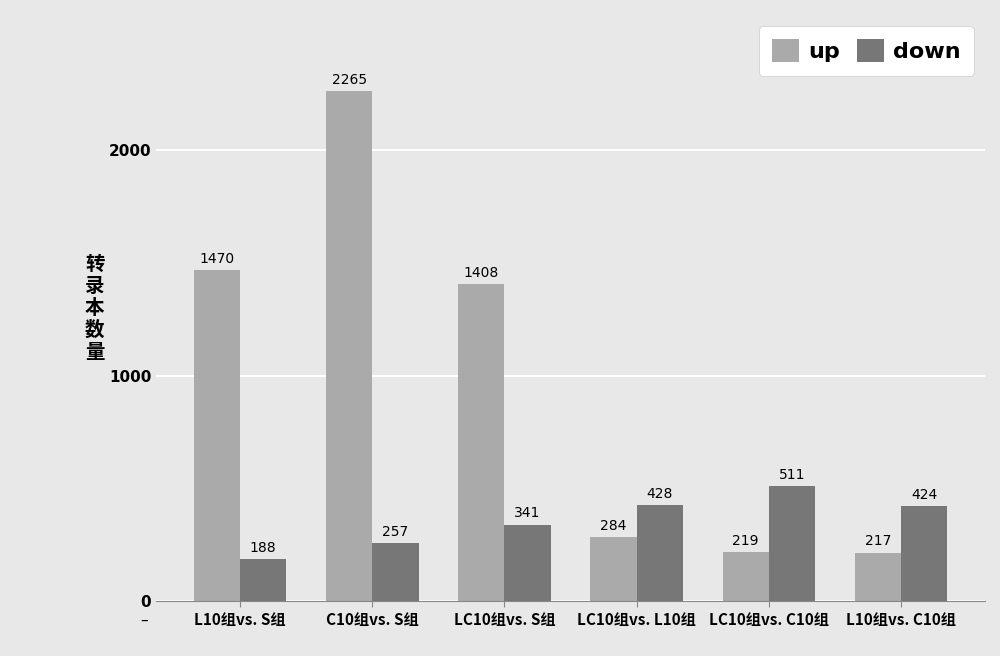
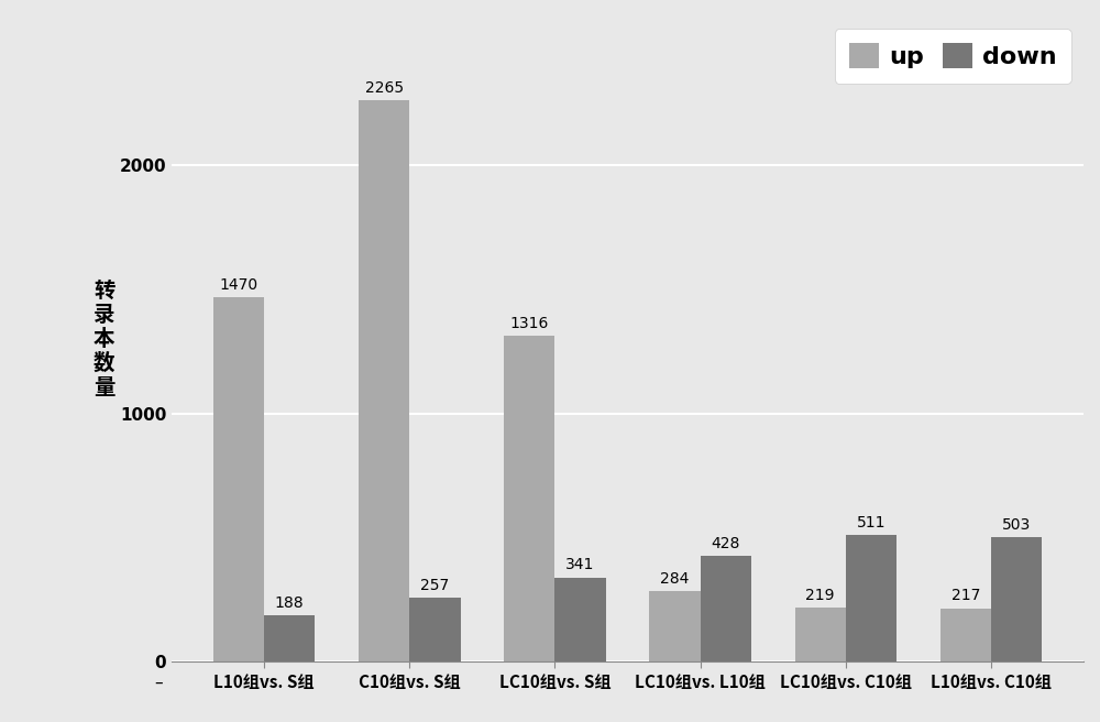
up/LC10组vs. S组: 1408 -> 1316
down/L10组vs. C10组: 424 -> 503
